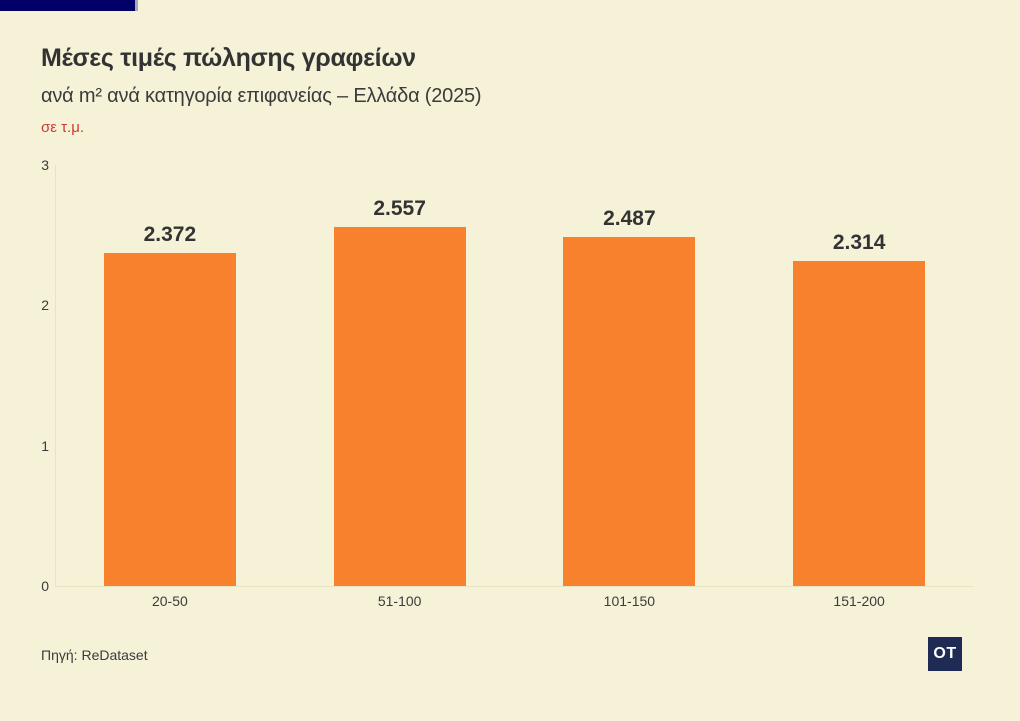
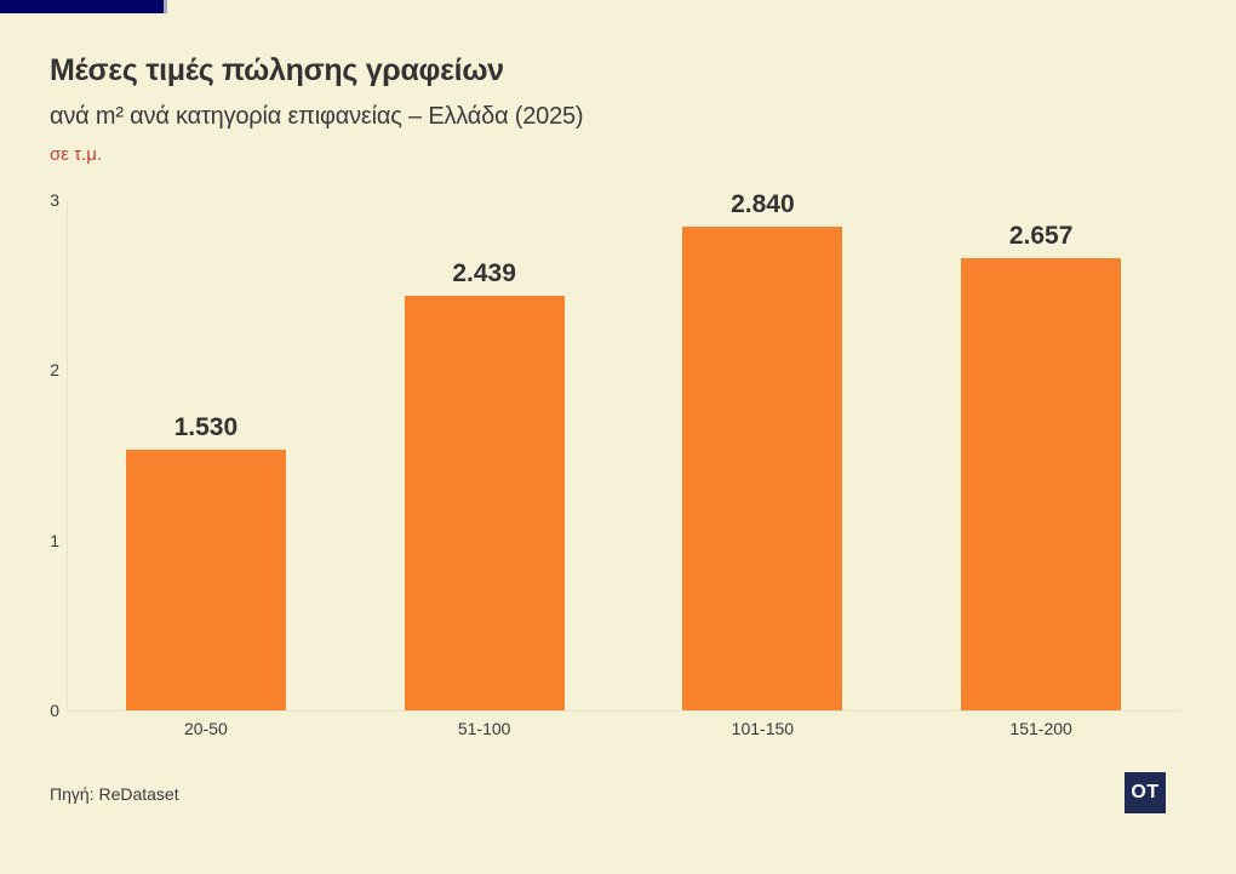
20-50: 2.372 -> 1.530
51-100: 2.557 -> 2.439
101-150: 2.487 -> 2.840
151-200: 2.314 -> 2.657
